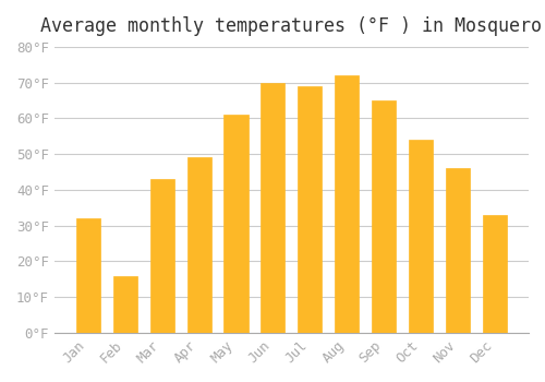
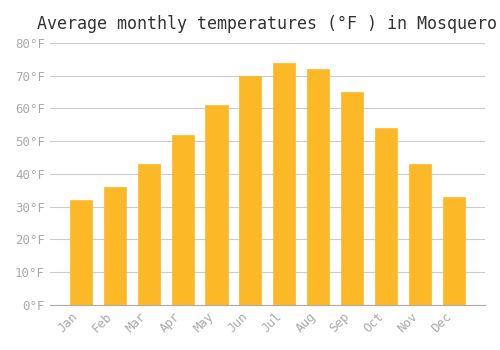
Feb: 16°F -> 36°F
Apr: 49°F -> 52°F
Jul: 69°F -> 74°F
Nov: 46°F -> 43°F
